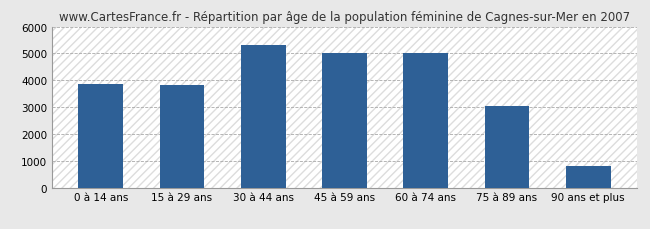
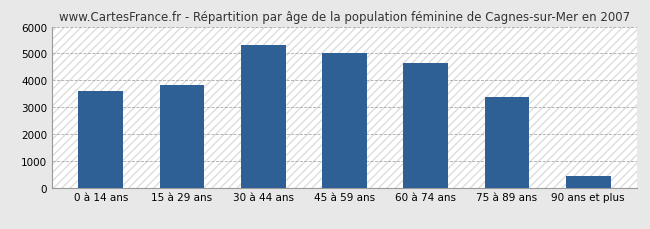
0 à 14 ans: 3850 -> 3590
60 à 74 ans: 5000 -> 4650
75 à 89 ans: 3050 -> 3390
90 ans et plus: 800 -> 420
